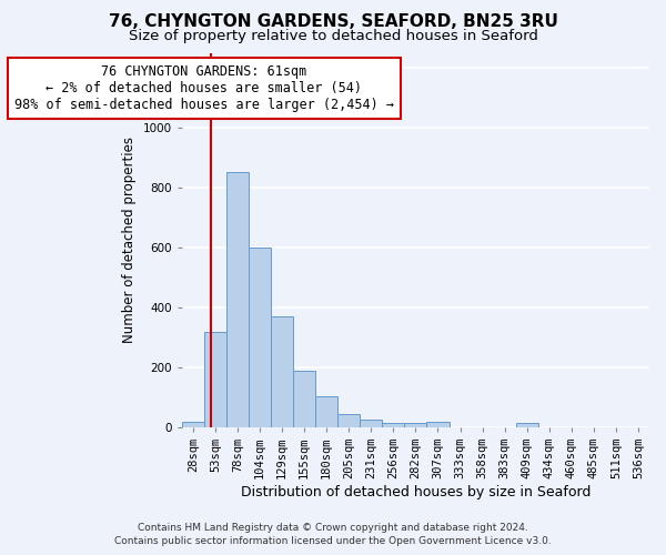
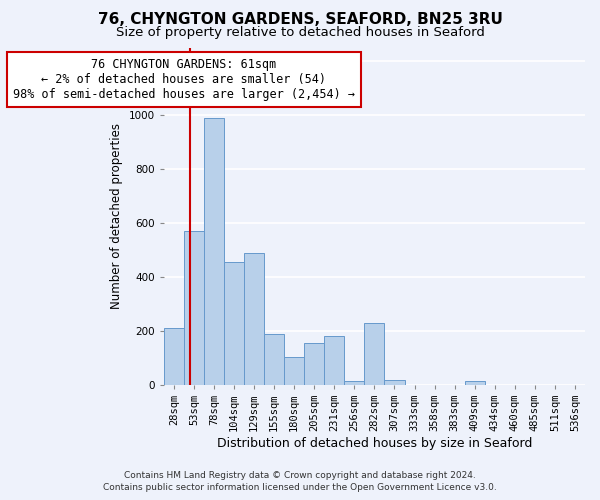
28sqm: 20 -> 210
53sqm: 320 -> 570
78sqm: 850 -> 990
104sqm: 600 -> 455
129sqm: 370 -> 490
205sqm: 45 -> 155
231sqm: 25 -> 180
282sqm: 15 -> 230
